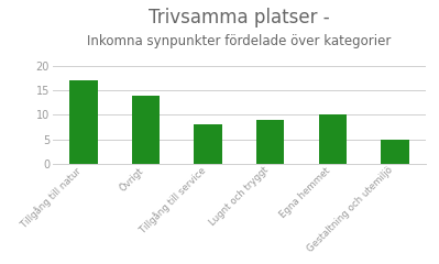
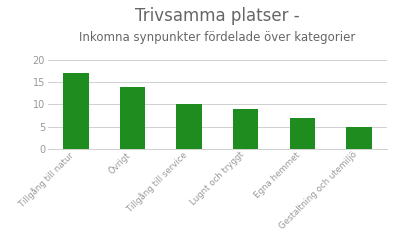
Tillgång till service: 8 -> 10
Egna hemmet: 10 -> 7
